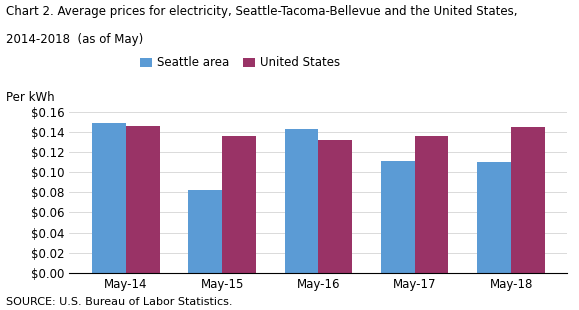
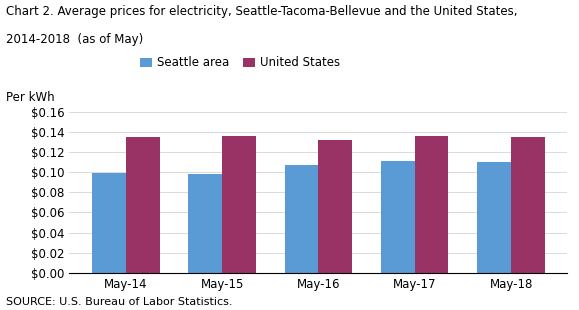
Seattle area/May-14: $0.149 -> $0.099
United States/May-14: $0.146 -> $0.135
Seattle area/May-15: $0.082 -> $0.098
Seattle area/May-16: $0.143 -> $0.107
United States/May-18: $0.145 -> $0.135
